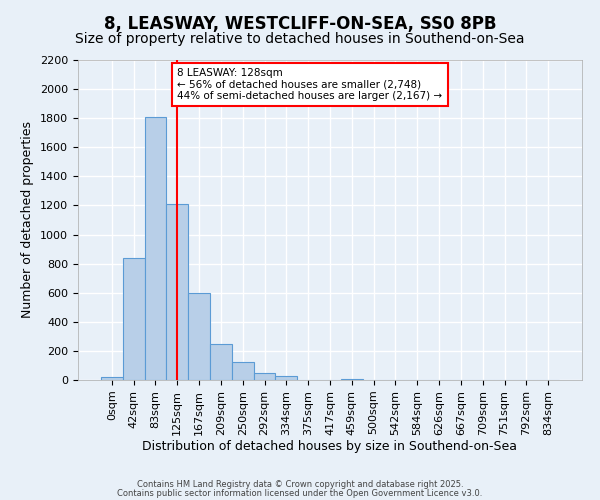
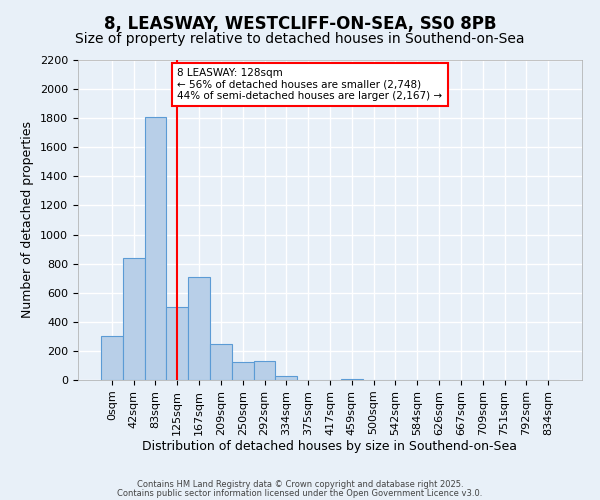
0sqm: 20 -> 300
125sqm: 1210 -> 500
167sqm: 600 -> 710
292sqm: 50 -> 130
